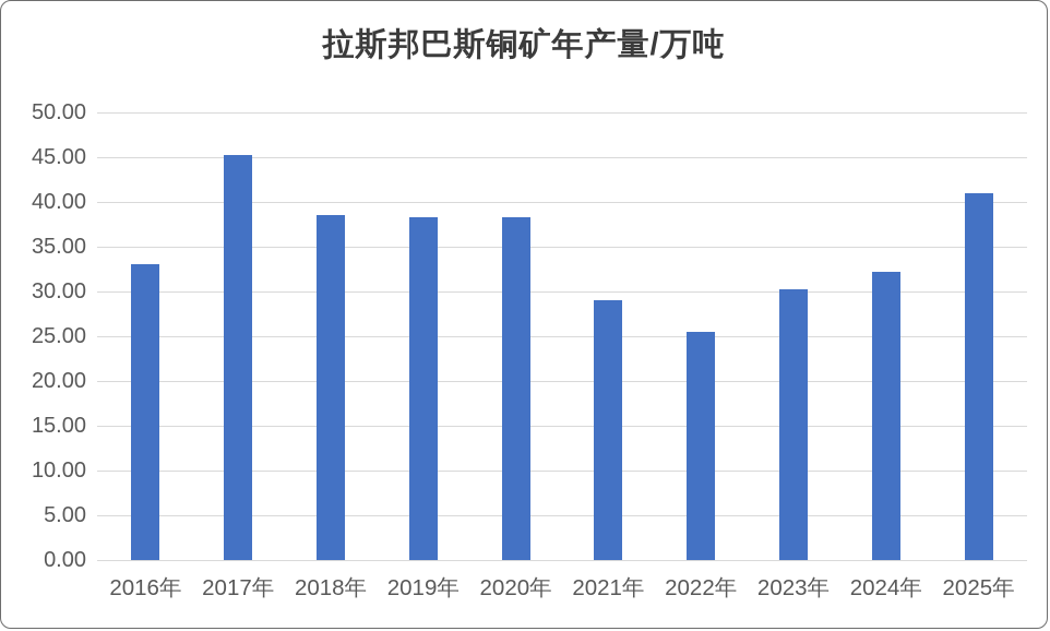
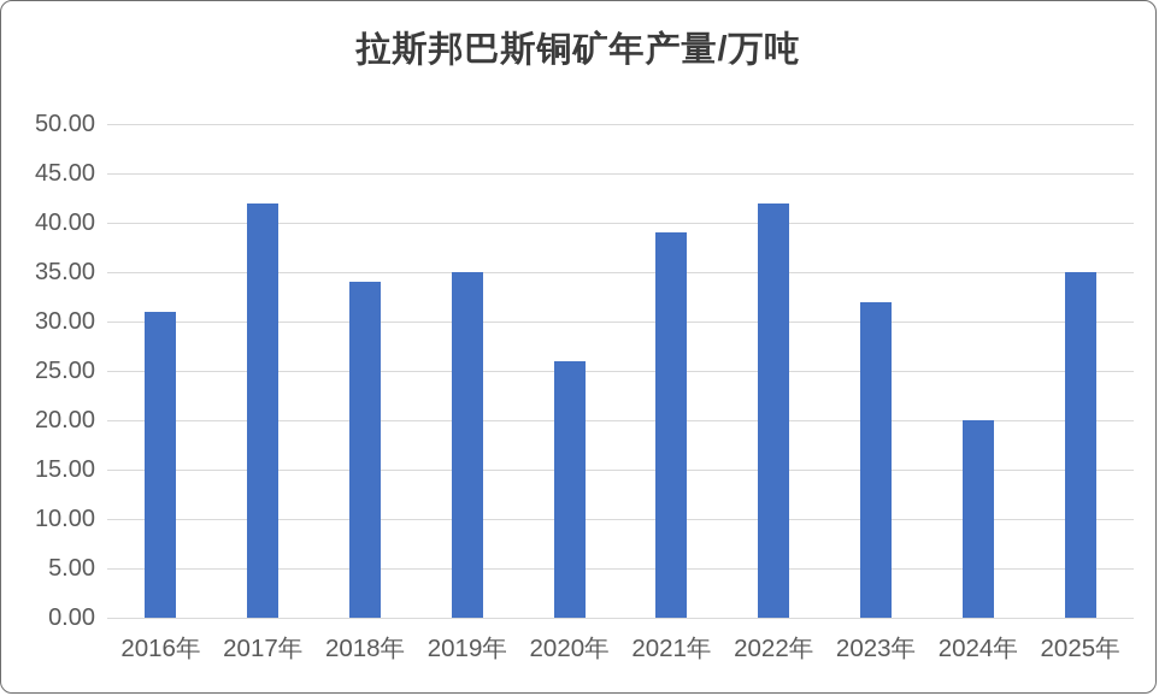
2016年: 33 -> 31
2017年: 45 -> 42
2018年: 38 -> 34
2019年: 38 -> 35
2020年: 38 -> 26
2021年: 29 -> 39
2022年: 26 -> 42
2023年: 30 -> 32
2024年: 32 -> 20
2025年: 41 -> 35
